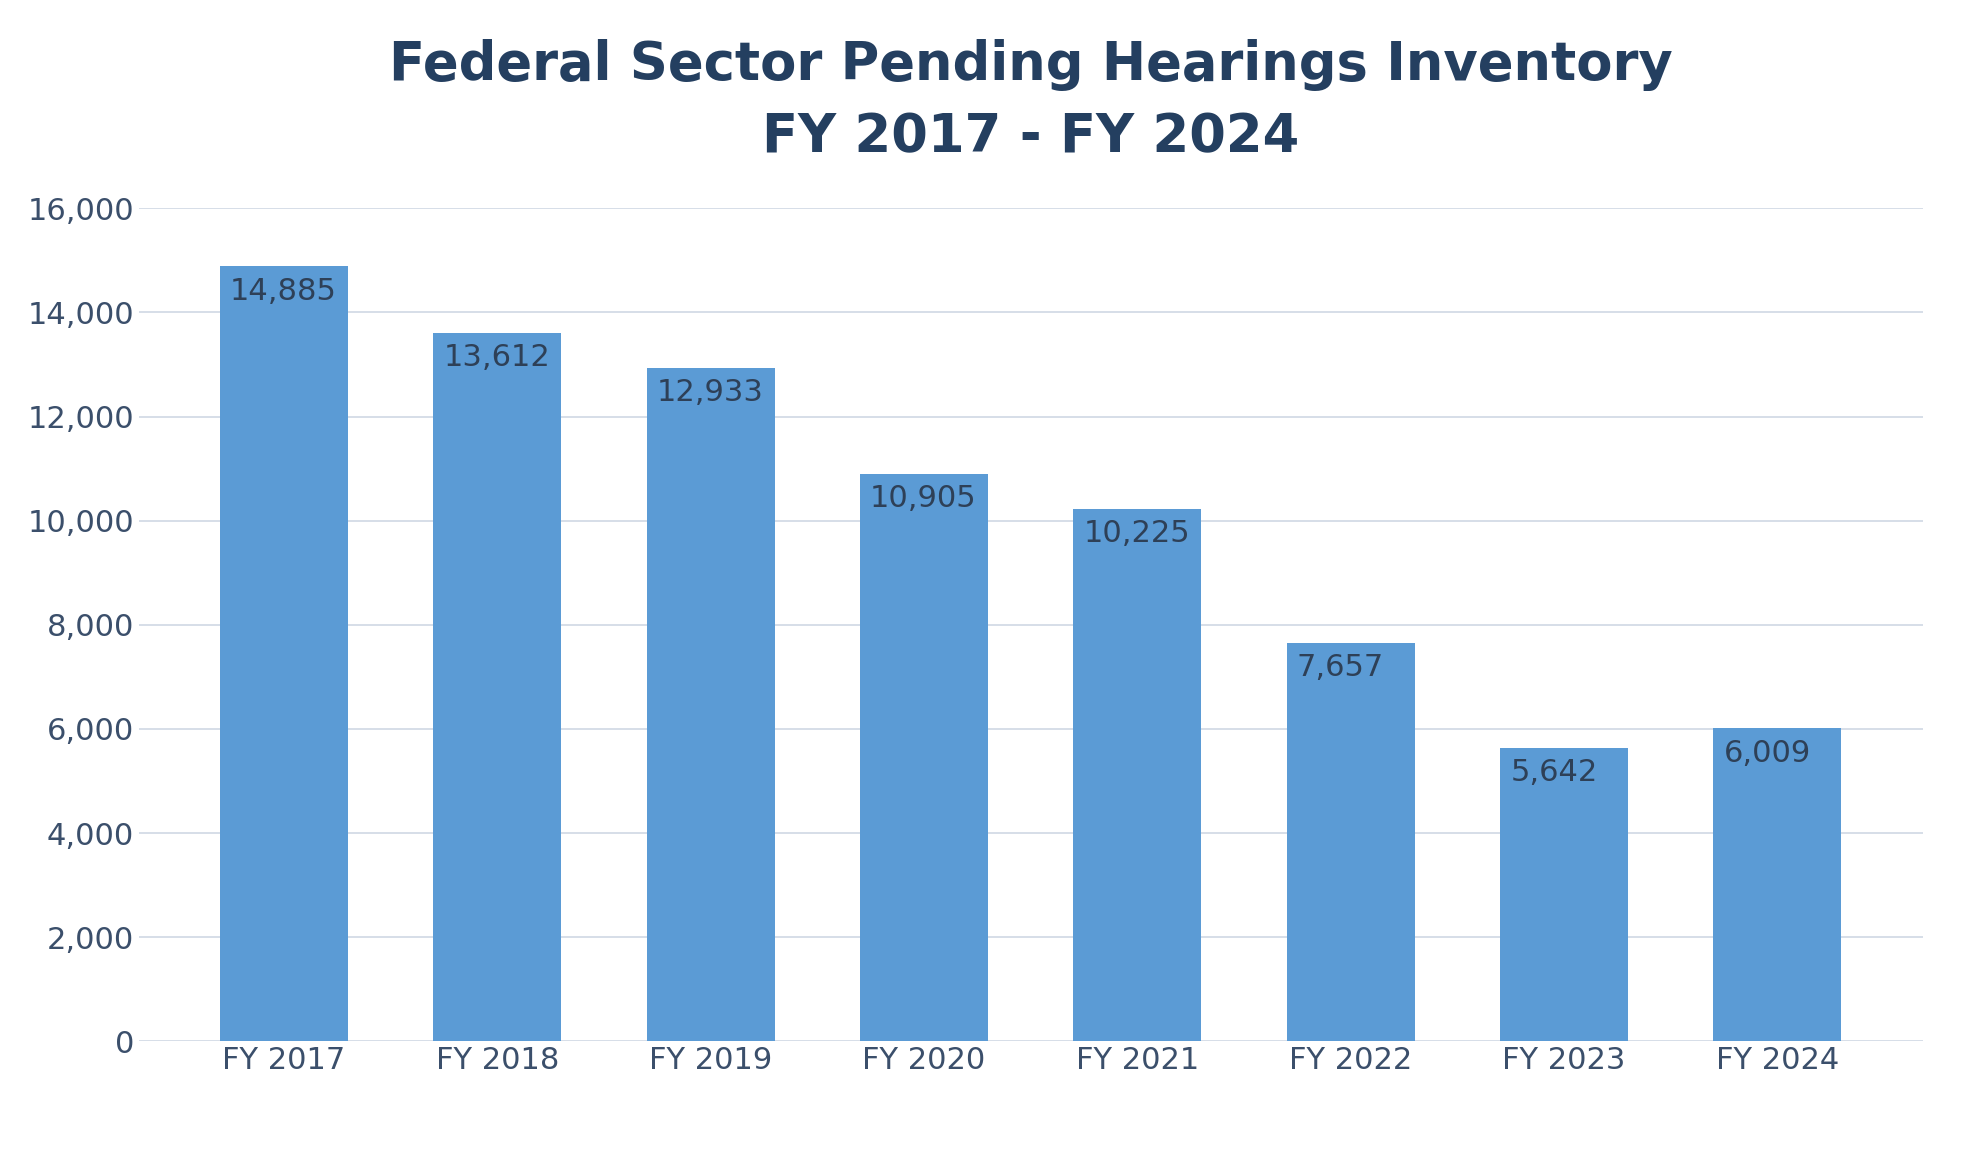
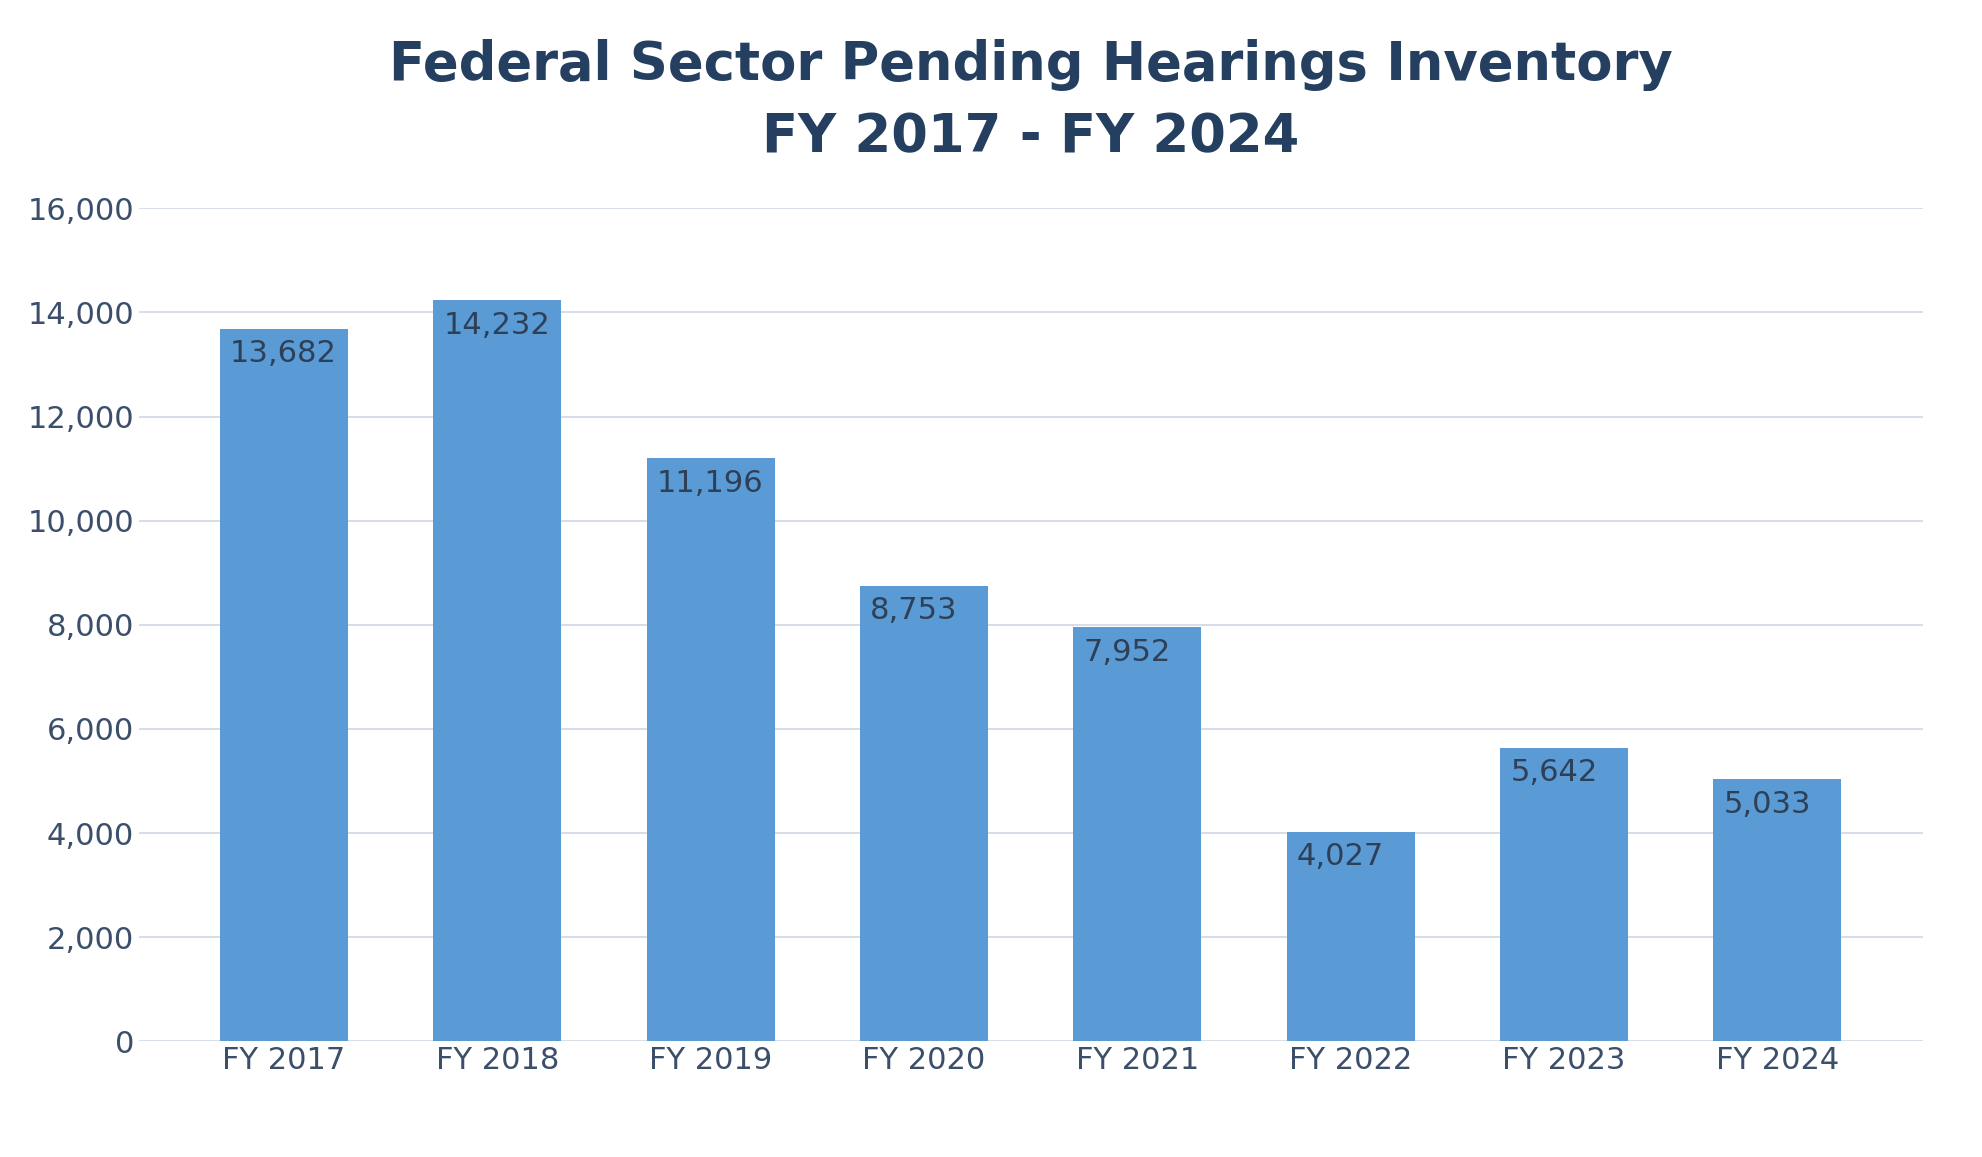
FY 2017: 14,885 -> 13,682
FY 2018: 13,612 -> 14,232
FY 2019: 12,933 -> 11,196
FY 2020: 10,905 -> 8,753
FY 2021: 10,225 -> 7,952
FY 2022: 7,657 -> 4,027
FY 2024: 6,009 -> 5,033
